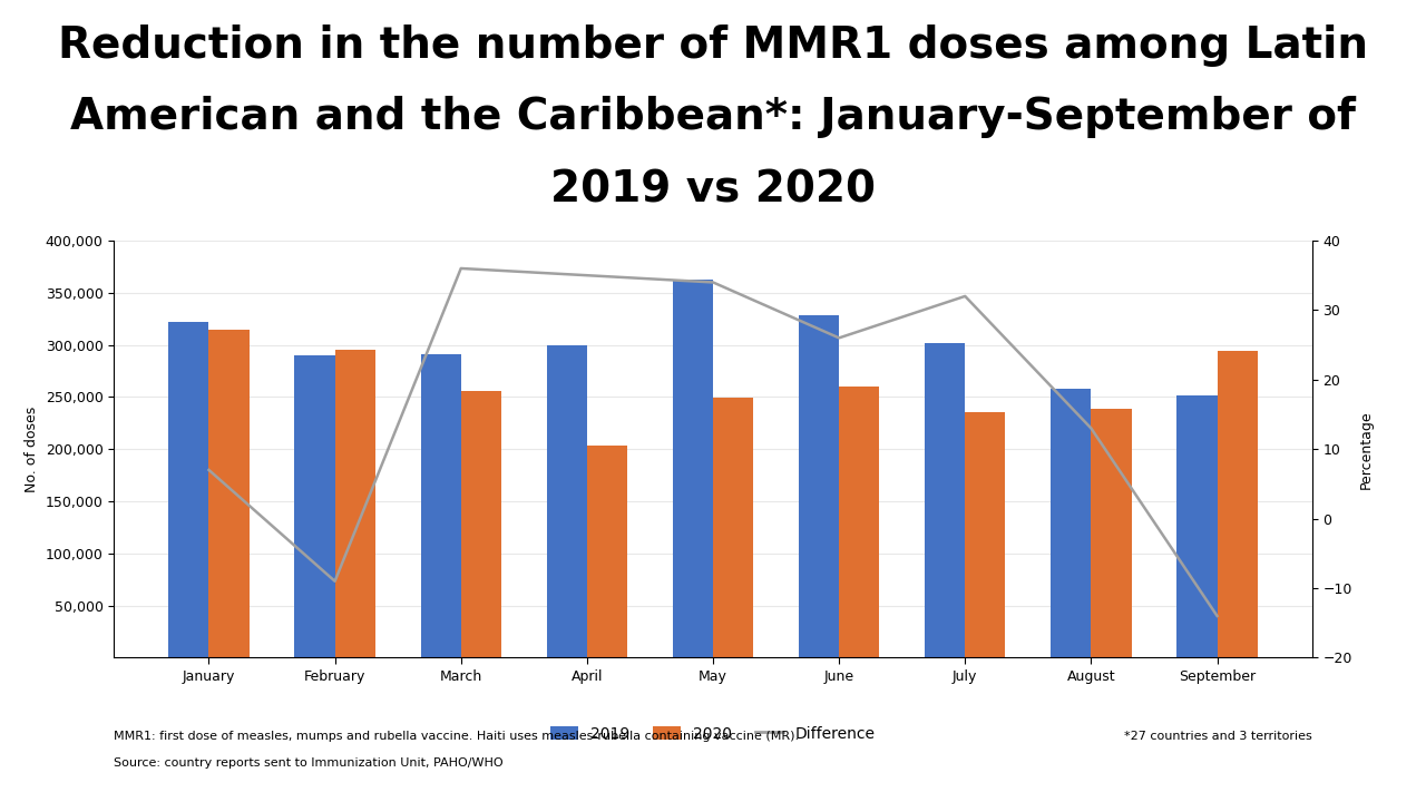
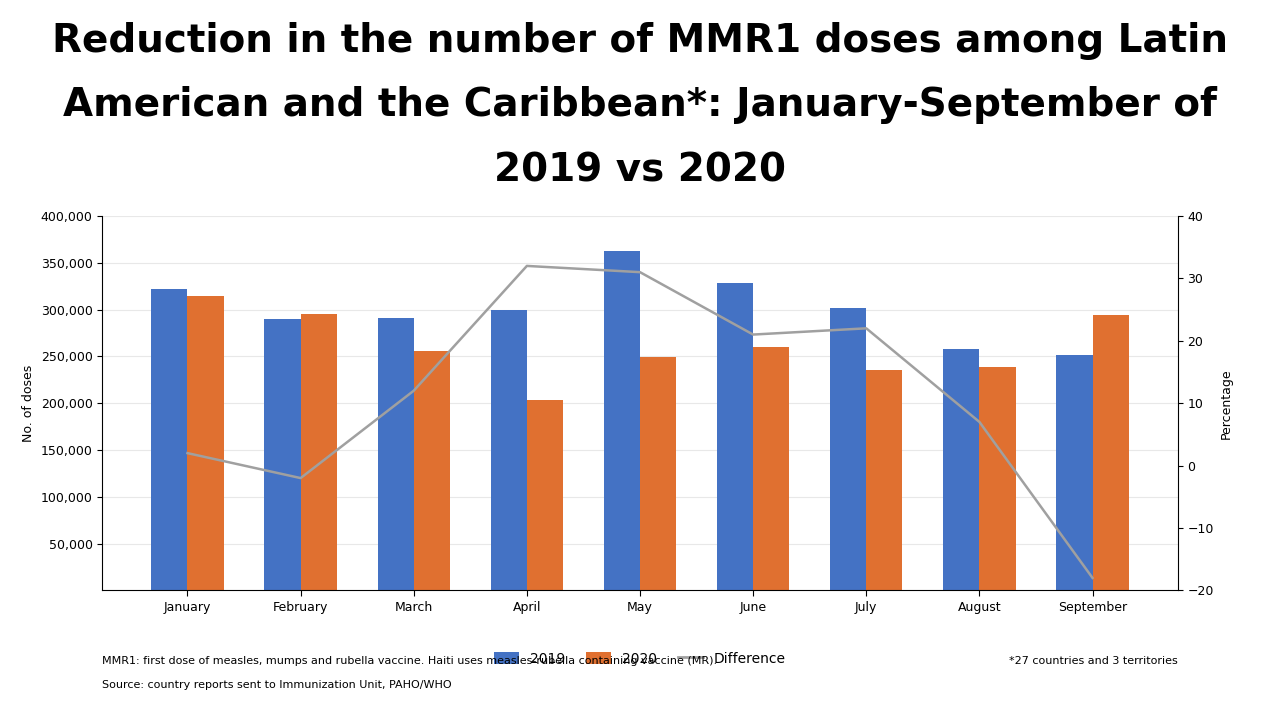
Difference/January: 7 -> 2
Difference/February: -9 -> -2
Difference/March: 36 -> 12
Difference/April: 35 -> 32
Difference/May: 34 -> 31
Difference/June: 26 -> 21
Difference/July: 32 -> 22
Difference/August: 13 -> 7
Difference/September: -14 -> -18
